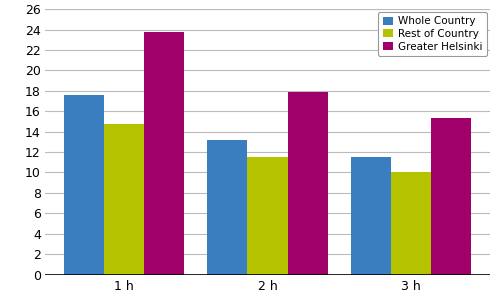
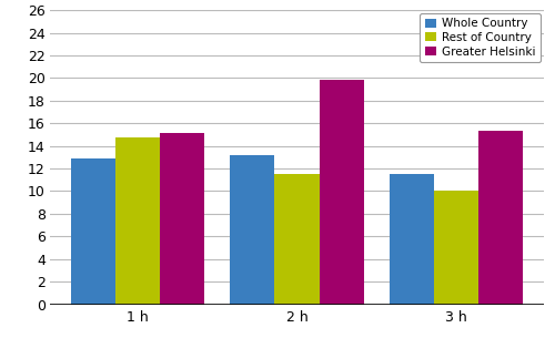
Whole Country/1 h: 17.6 -> 12.9
Greater Helsinki/1 h: 23.8 -> 15.1
Greater Helsinki/2 h: 17.9 -> 19.8
